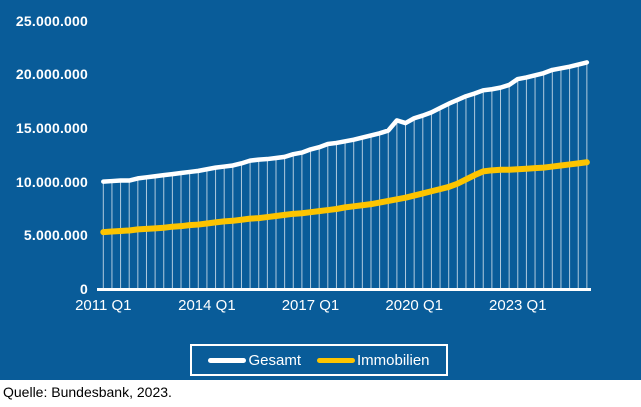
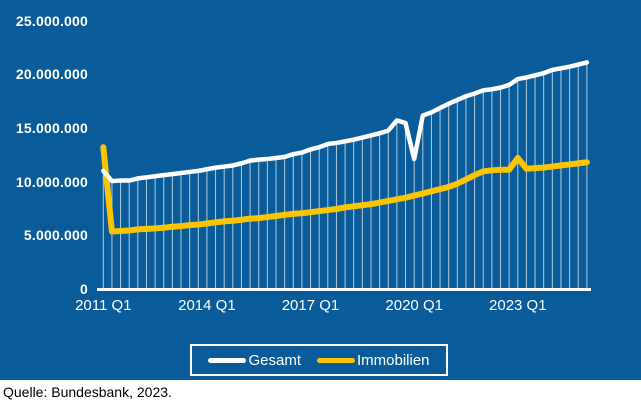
Gesamt/2011 Q1: 10000000 -> 11000000
Immobilien/2011 Q1: 5300000 -> 13200000
Gesamt/2020 Q1: 15900000 -> 12100000
Immobilien/2023 Q1: 11200000 -> 12200000
